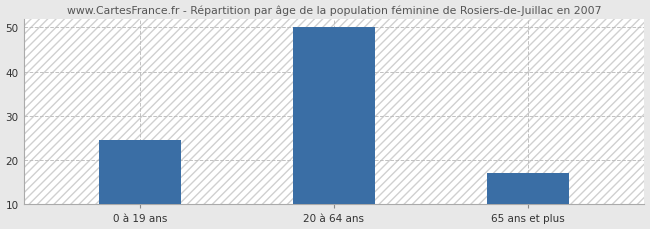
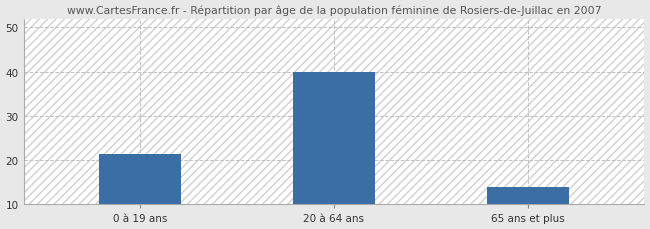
0 à 19 ans: 24.5 -> 21.5
20 à 64 ans: 50.0 -> 40.0
65 ans et plus: 17.0 -> 14.0
